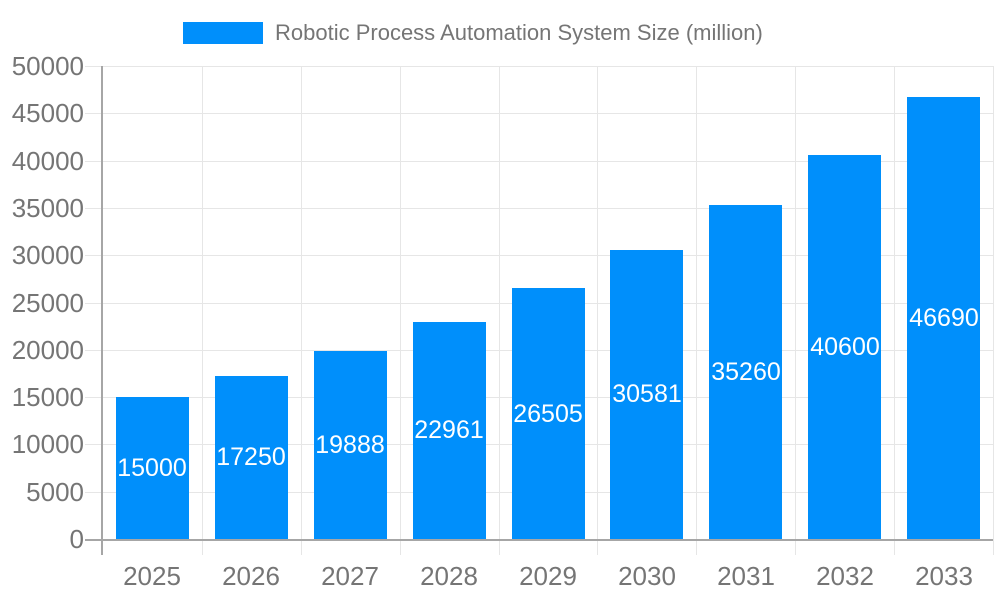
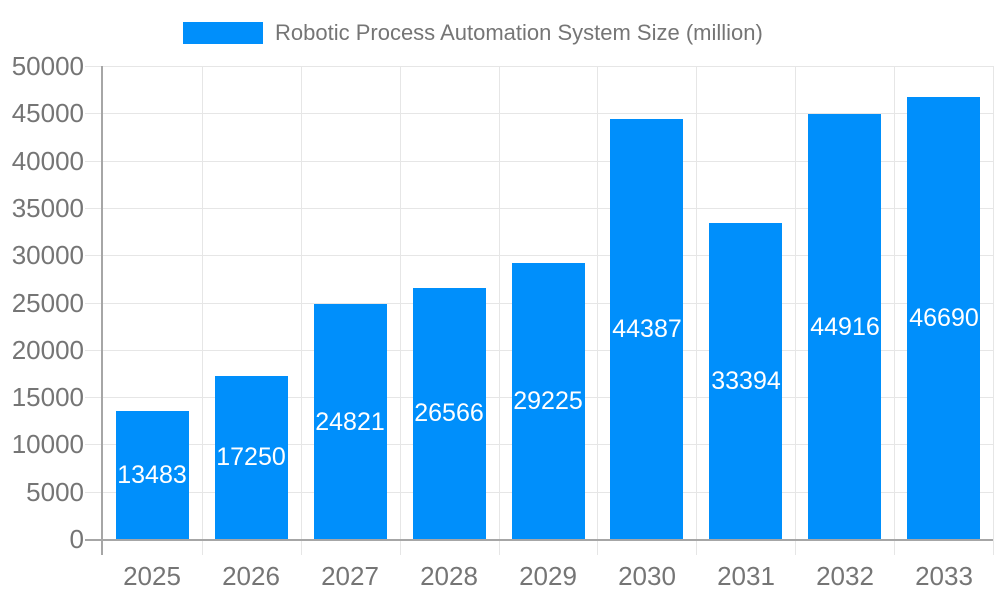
2025: 15000 -> 13483
2027: 19888 -> 24821
2028: 22961 -> 26566
2029: 26505 -> 29225
2030: 30581 -> 44387
2031: 35260 -> 33394
2032: 40600 -> 44916
